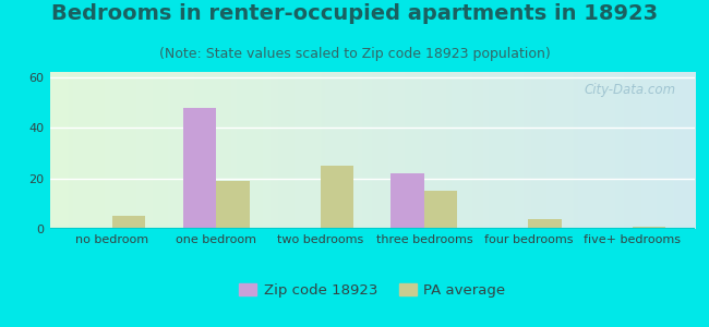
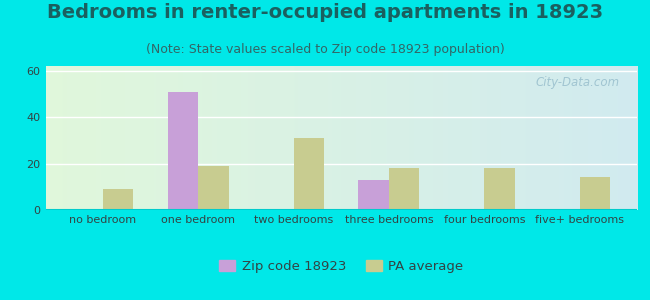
PA average/no bedroom: 5 -> 9
Zip code 18923/one bedroom: 48 -> 51
PA average/two bedrooms: 25 -> 31
Zip code 18923/three bedrooms: 22 -> 13
PA average/three bedrooms: 15 -> 18
PA average/four bedrooms: 4 -> 18
PA average/five+ bedrooms: 1 -> 14
